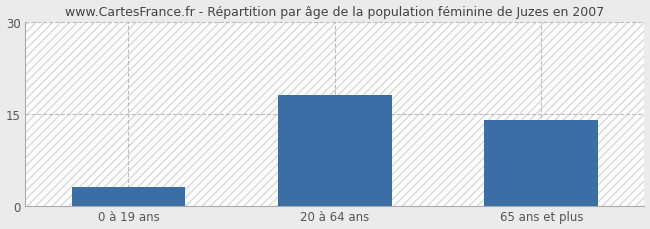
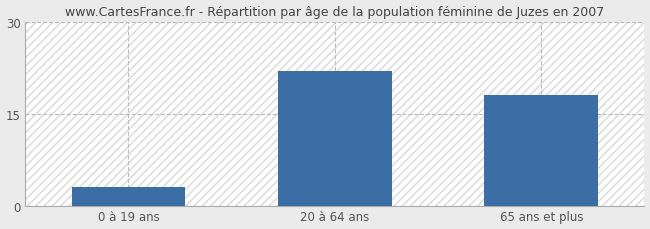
20 à 64 ans: 18 -> 22
65 ans et plus: 14 -> 18
